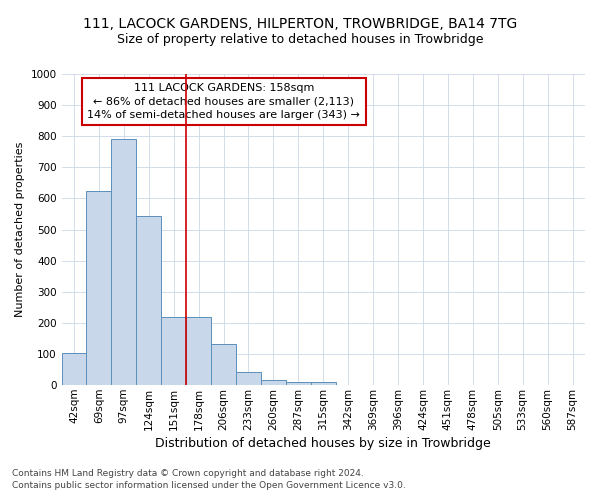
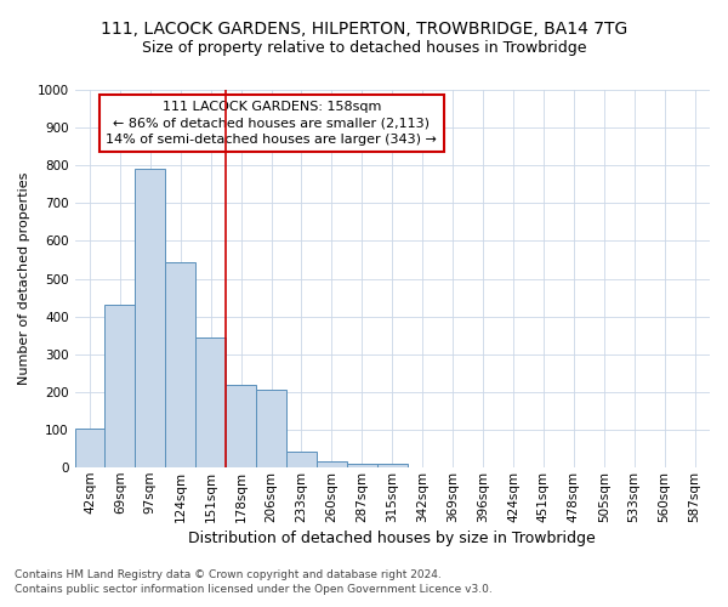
69sqm: 625 -> 430
151sqm: 220 -> 345
206sqm: 133 -> 205
